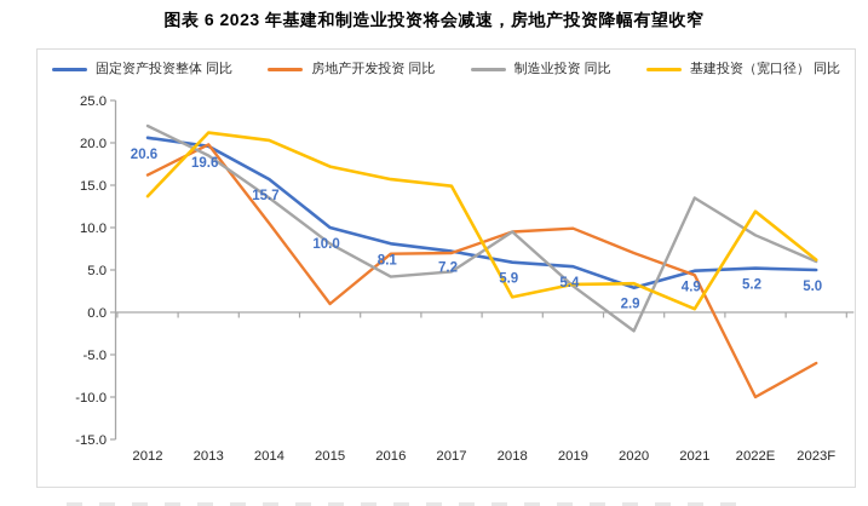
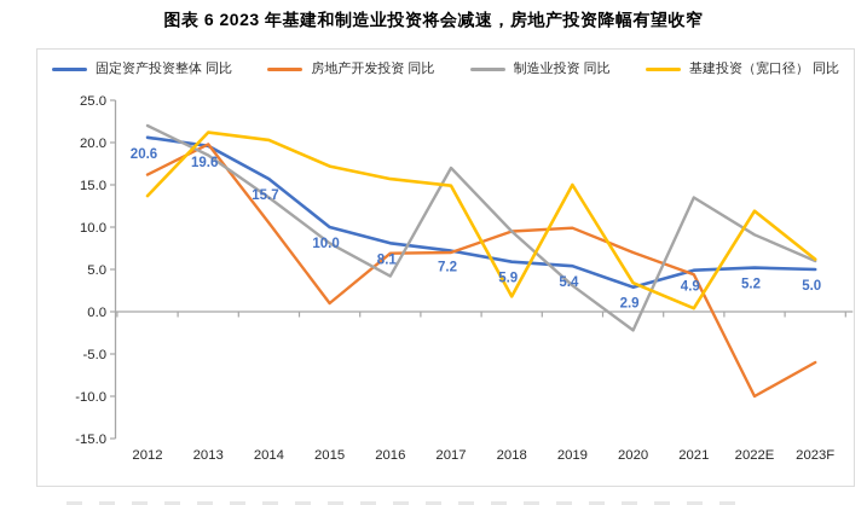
制造业投资 同比/2017: 5 -> 17
基建投资（宽口径） 同比/2019: 3 -> 15
